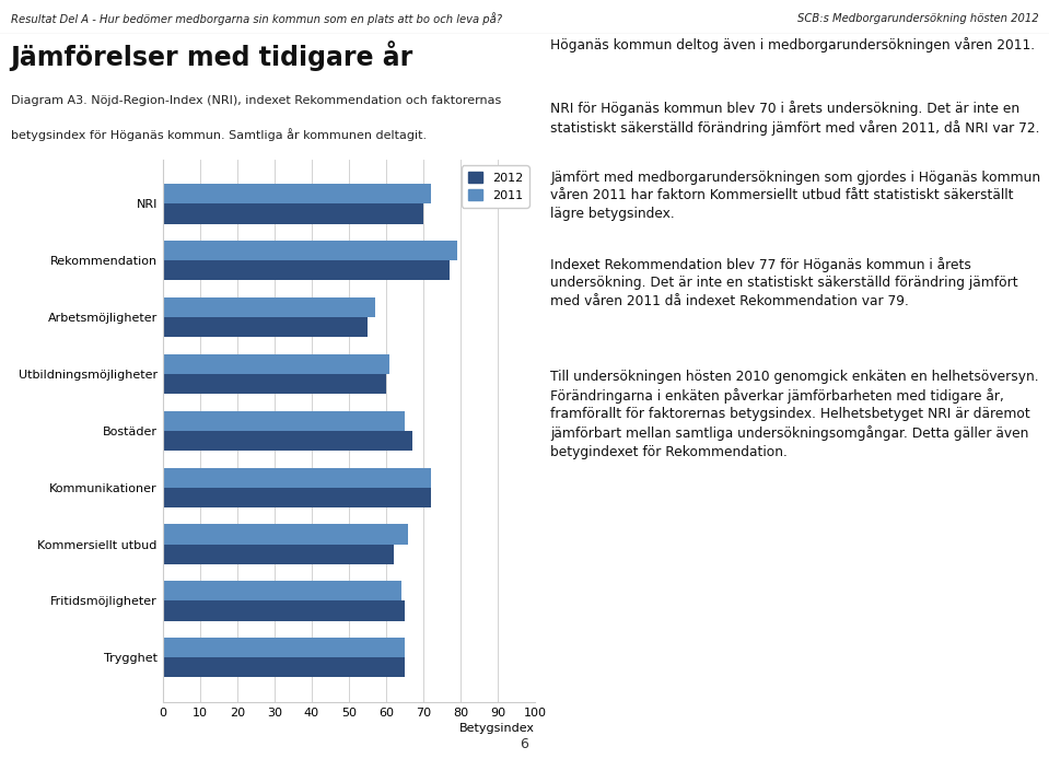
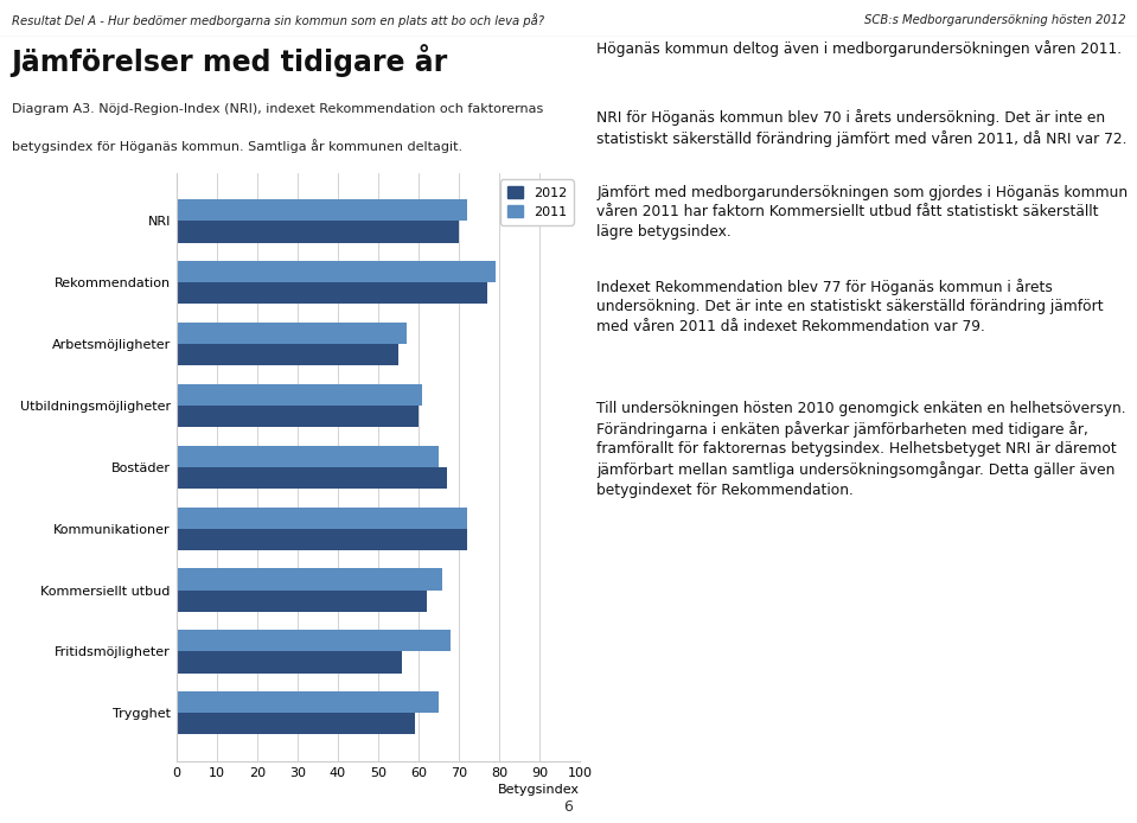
2011/Fritidsmöjligheter: 64 -> 68
2012/Fritidsmöjligheter: 65 -> 56
2012/Trygghet: 65 -> 59
